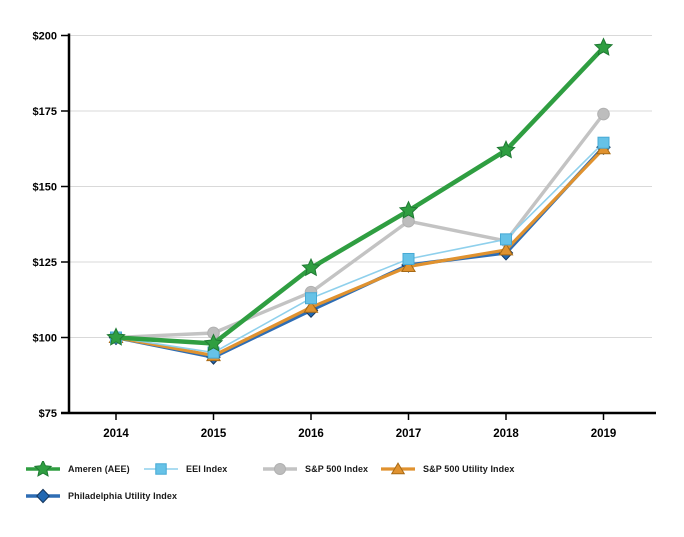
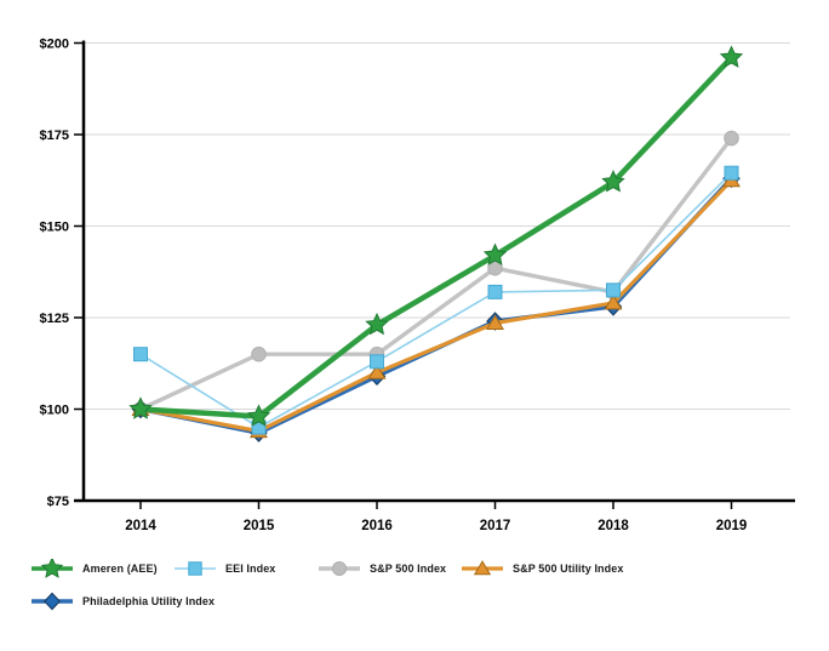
EEI Index/2014: $100 -> $115
S&P 500 Index/2015: $102 -> $115
EEI Index/2017: $126 -> $132
